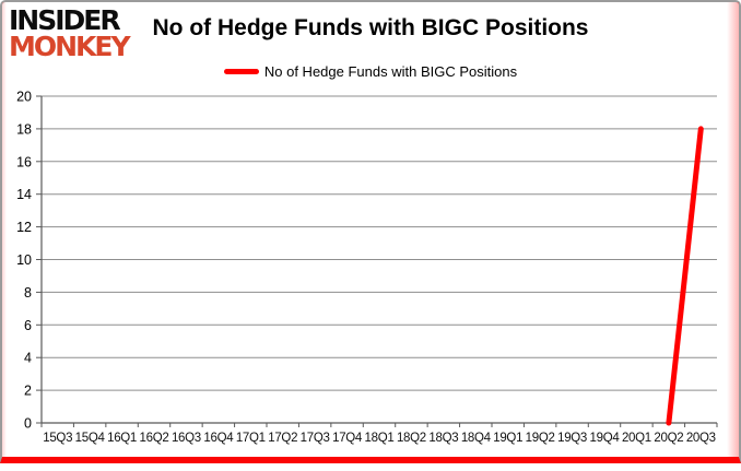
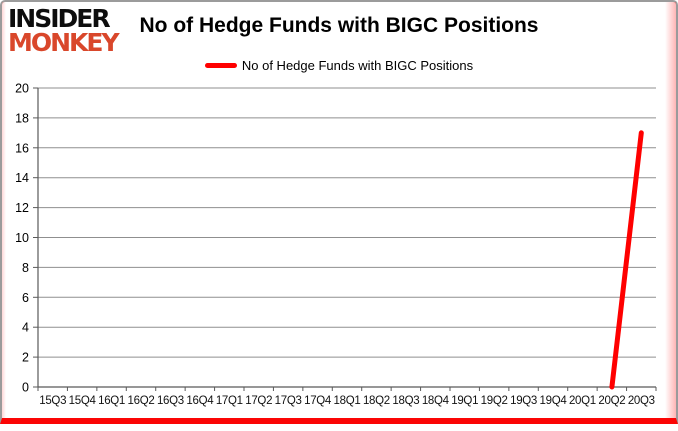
20Q3: 18 -> 17
